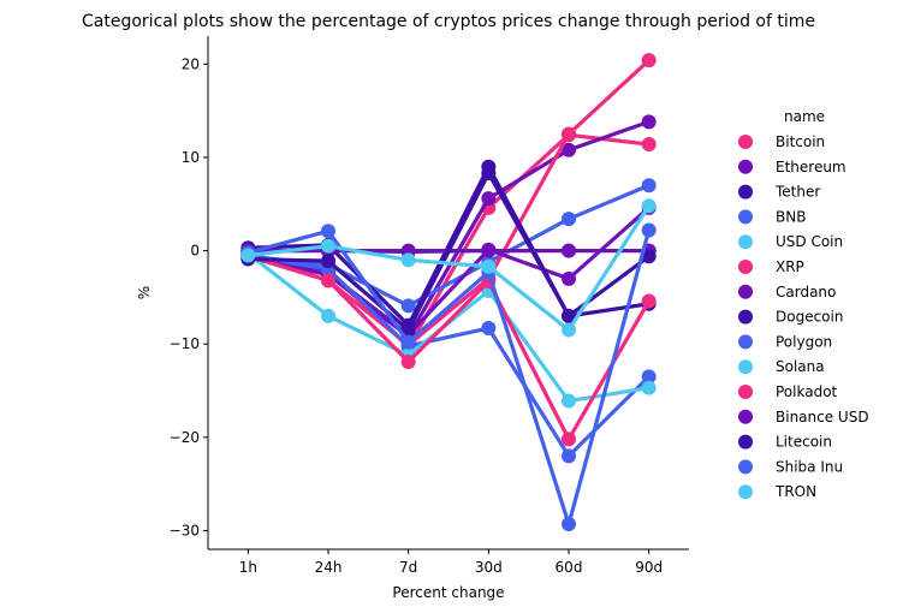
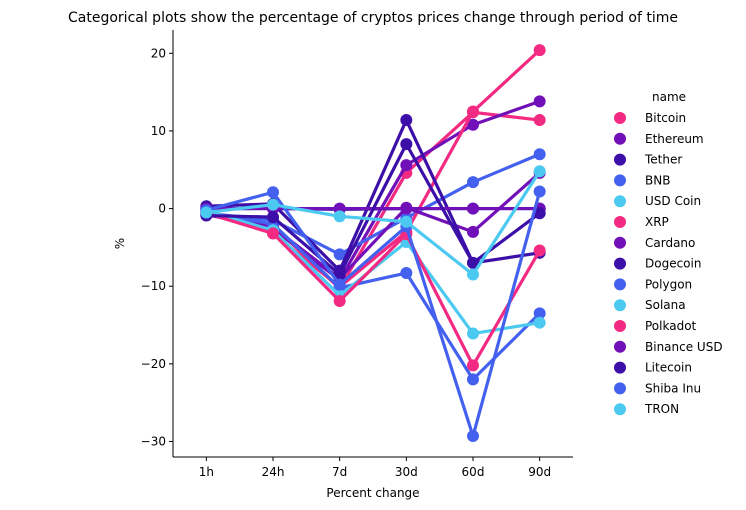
Solana/24h: -7 -> -3
Dogecoin/30d: 9 -> 11
